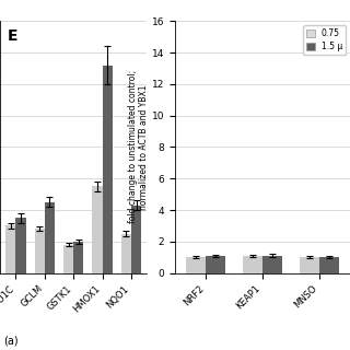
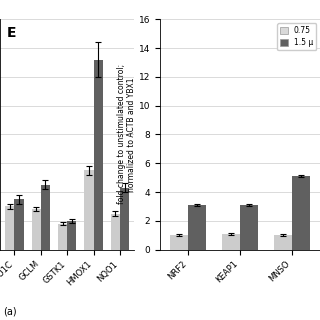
1.5 μ/NRF2: 1.1 -> 3.1
1.5 μ/KEAP1: 1.1 -> 3.1
1.5 μ/MNSO: 1.0 -> 5.1
